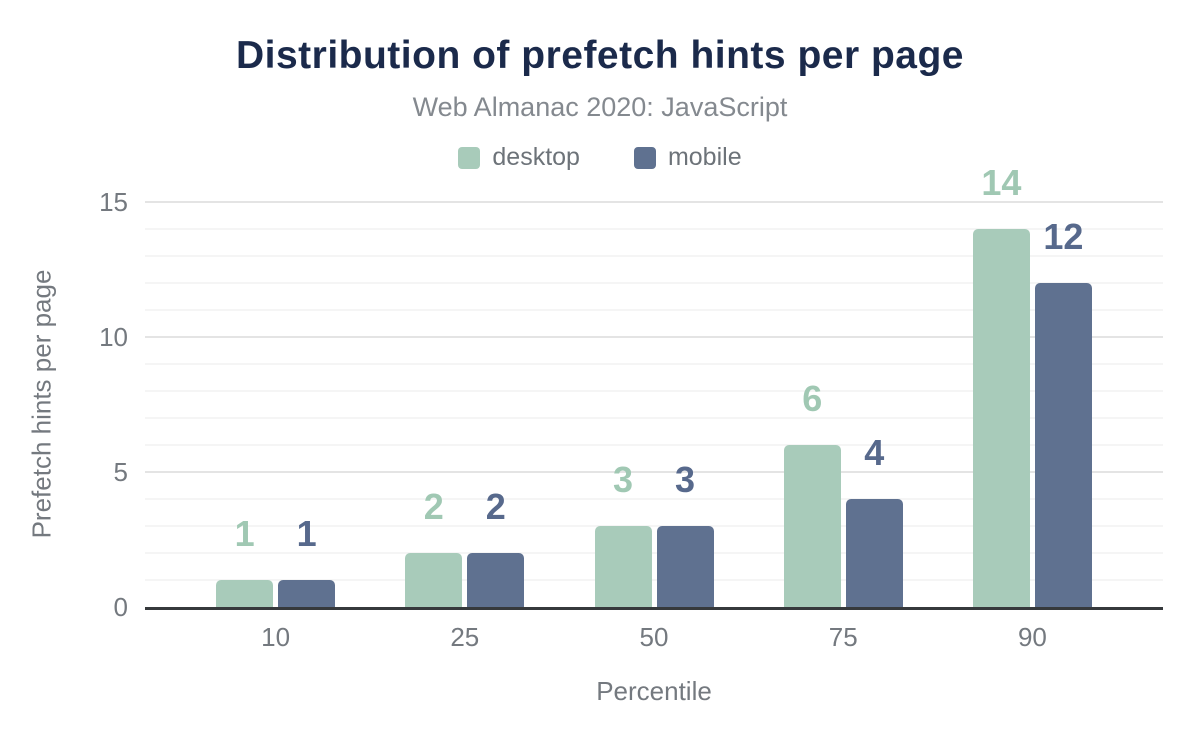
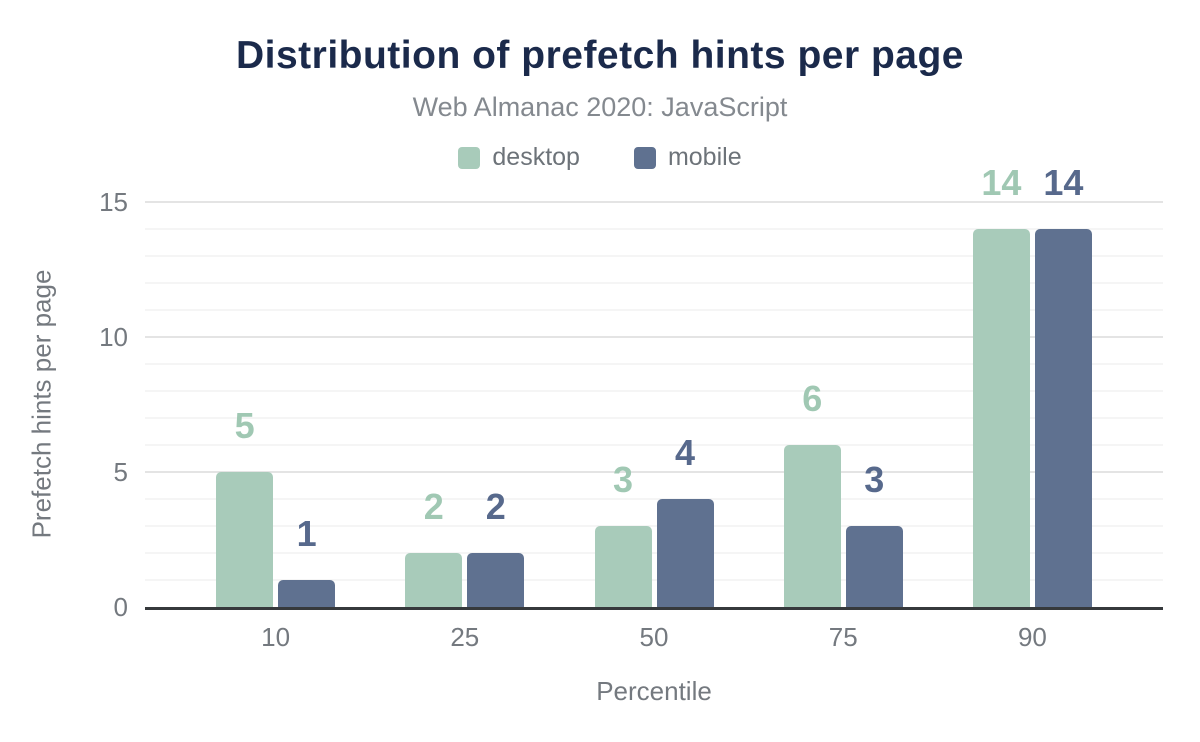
desktop/10: 1 -> 5
mobile/50: 3 -> 4
mobile/75: 4 -> 3
mobile/90: 12 -> 14
